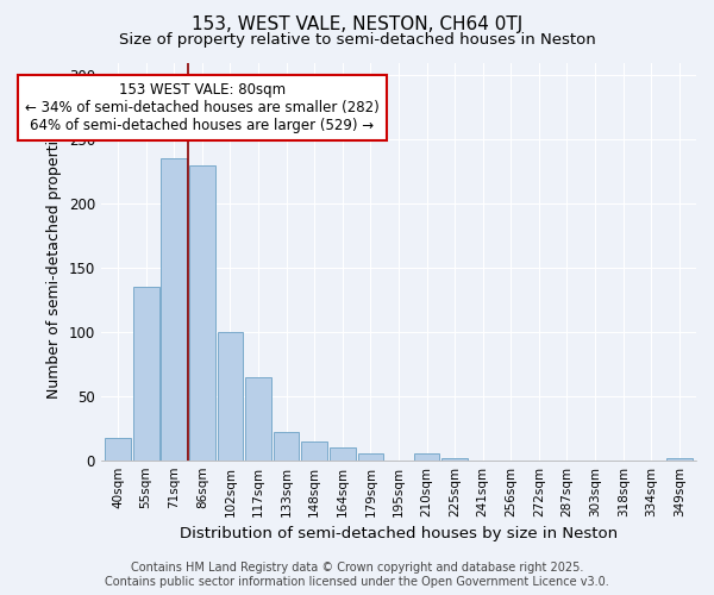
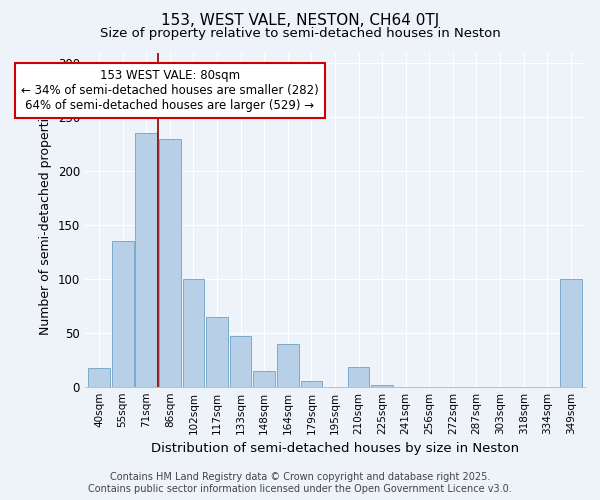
133sqm: 22 -> 47
164sqm: 10 -> 40
210sqm: 5 -> 18
349sqm: 2 -> 100
